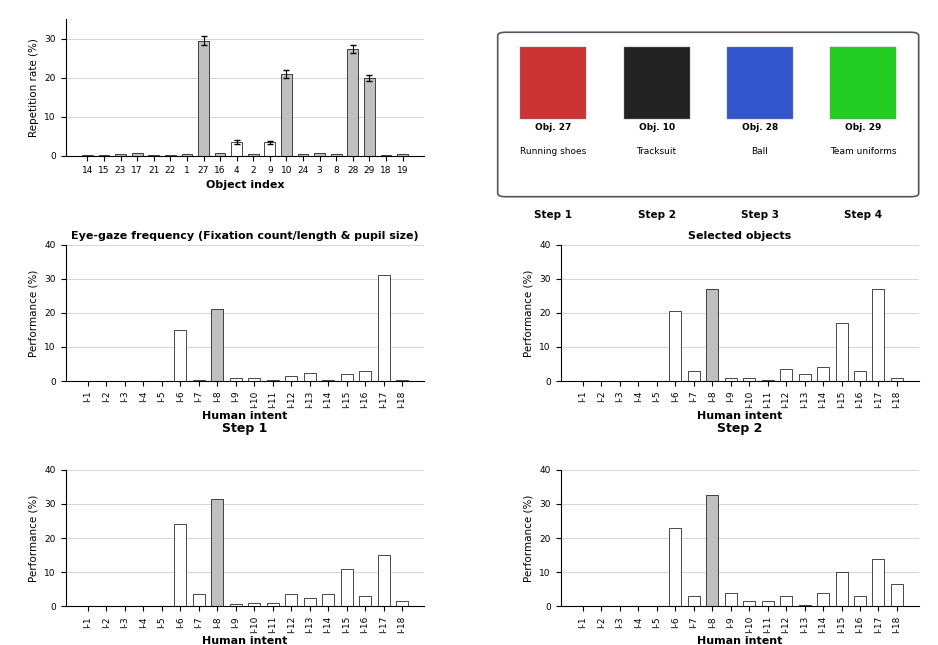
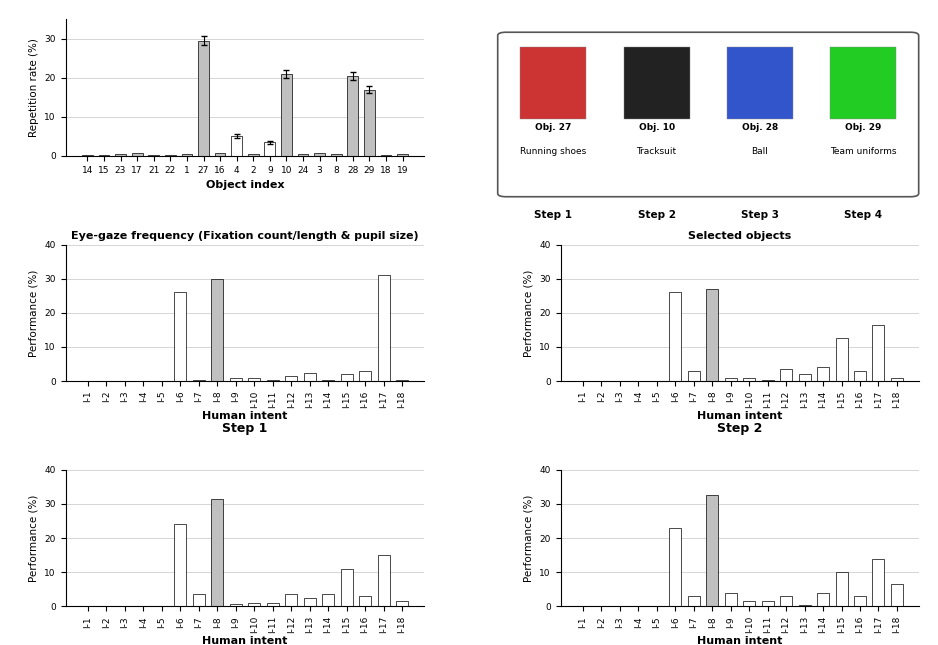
4: 3.5 -> 5.0
28: 27.5 -> 20.5
29: 20.0 -> 17.0
Eye-gaze frequency (Fixation count/length & pupil size)/I-6: 15.0 -> 26.0
Eye-gaze frequency (Fixation count/length & pupil size)/I-8: 21.0 -> 30.0
Selected objects/I-6: 20.5 -> 26.0
Selected objects/I-15: 17.0 -> 12.5
Selected objects/I-17: 27.0 -> 16.5
